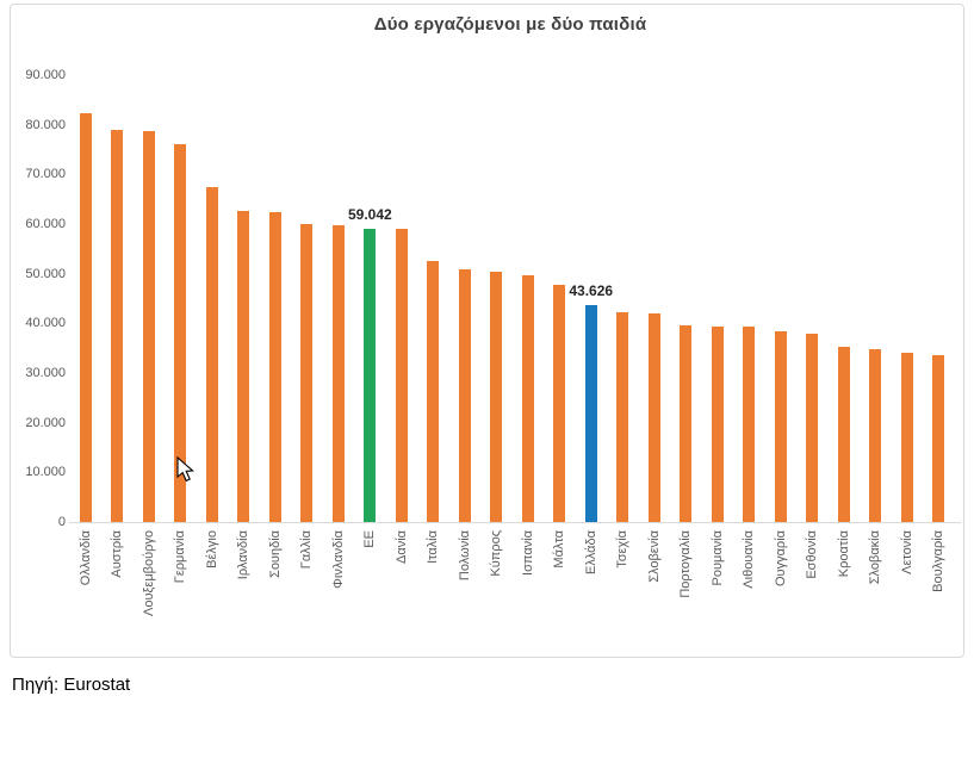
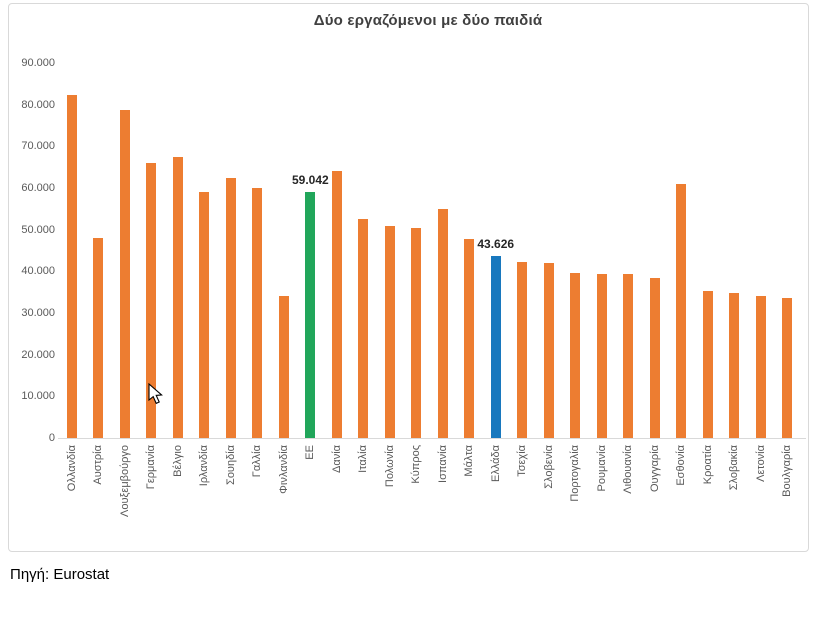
Αυστρία: 79000 -> 48000
Γερμανία: 76000 -> 66000
Ιρλανδία: 63000 -> 59000
Φινλανδία: 60000 -> 34000
Δανία: 59000 -> 64000
Ισπανία: 50000 -> 55000
Εσθονία: 38000 -> 61000
